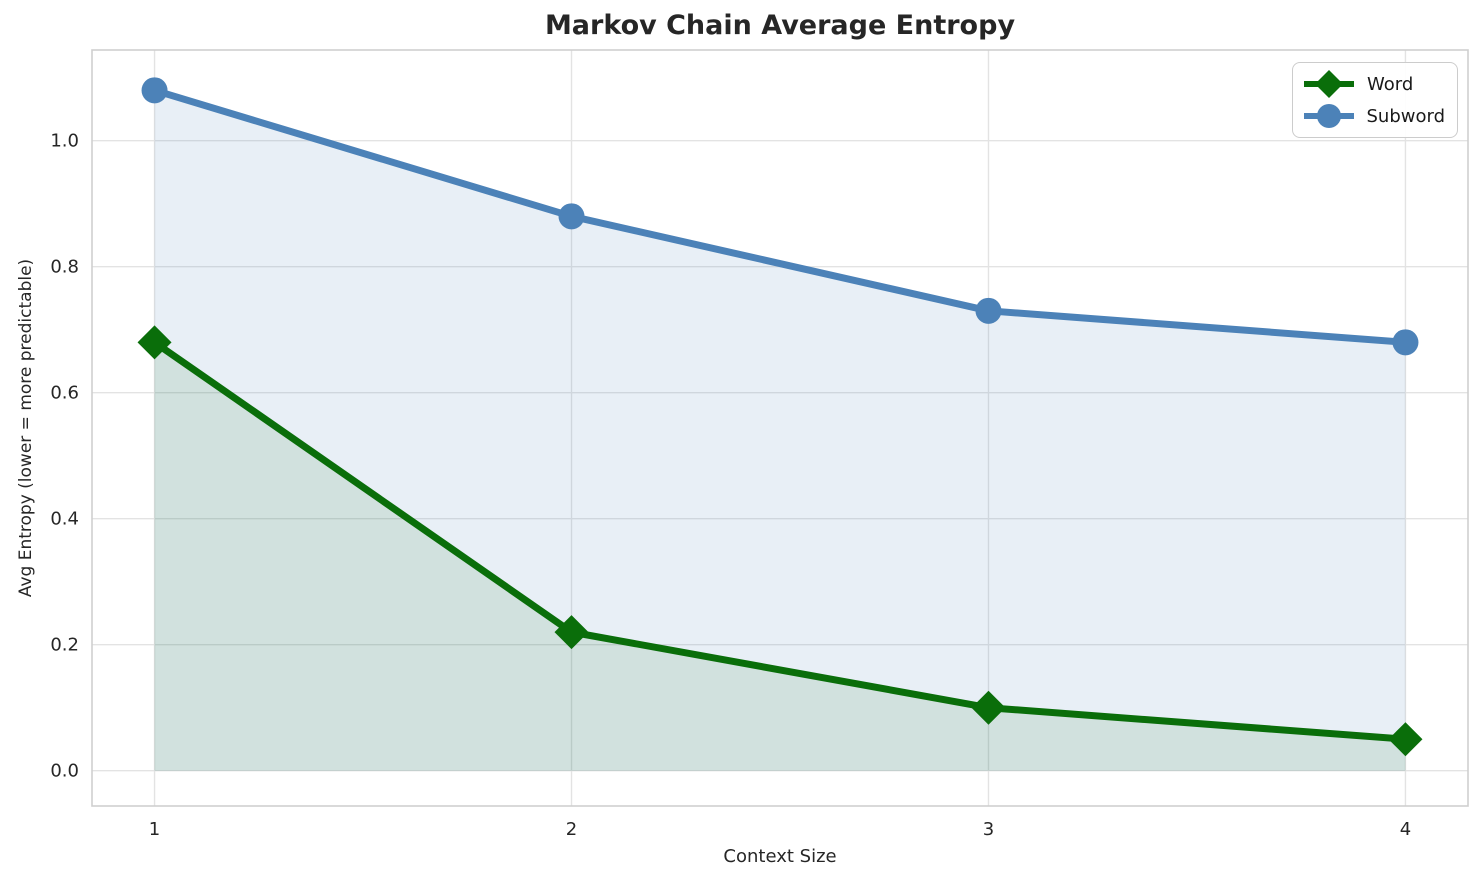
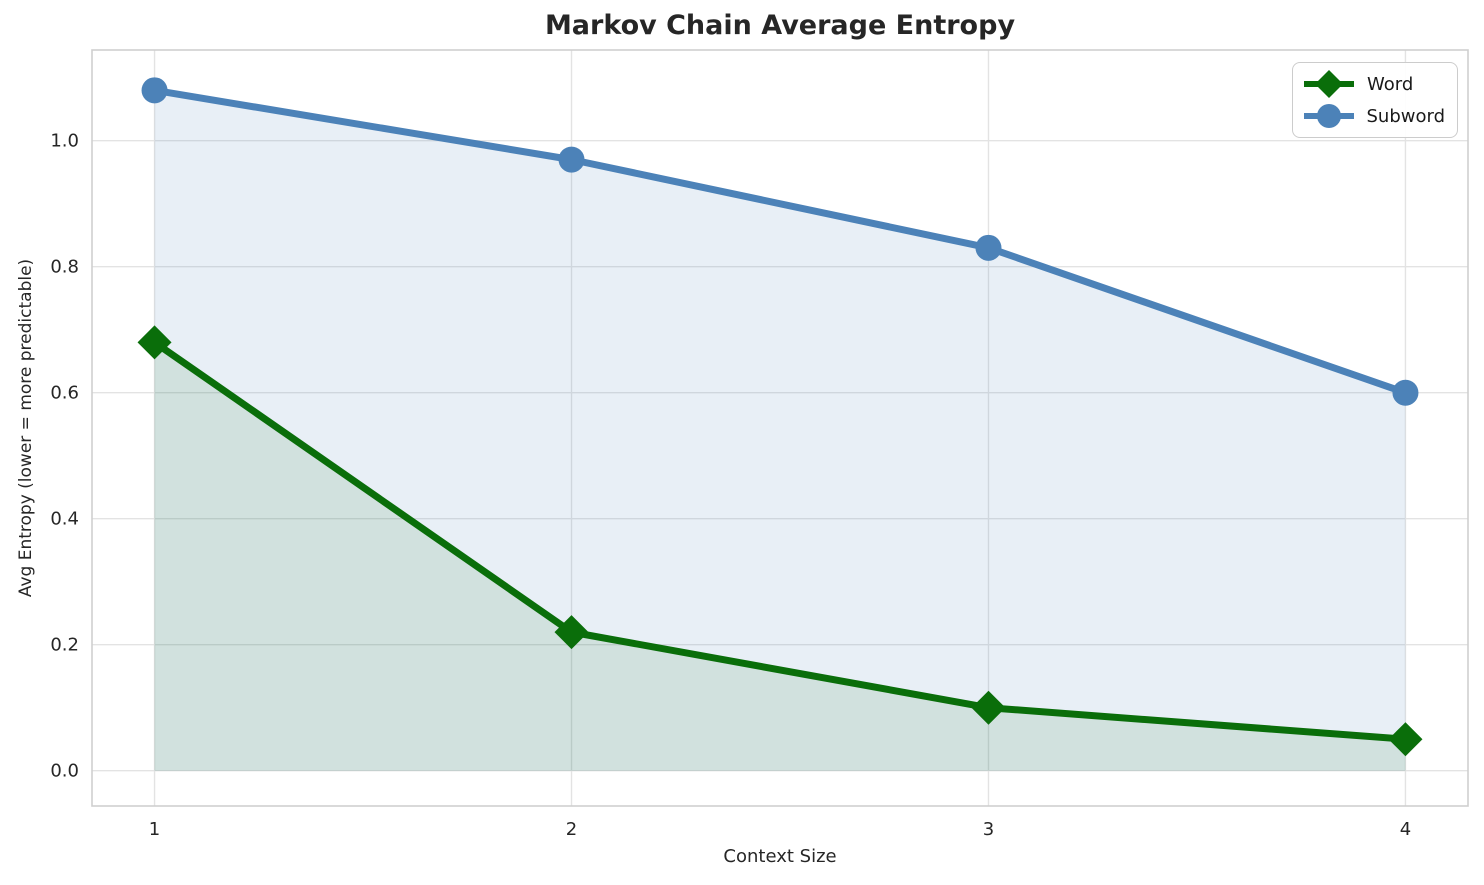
Subword/2: 0.88 -> 0.97
Subword/3: 0.73 -> 0.83
Subword/4: 0.68 -> 0.60
